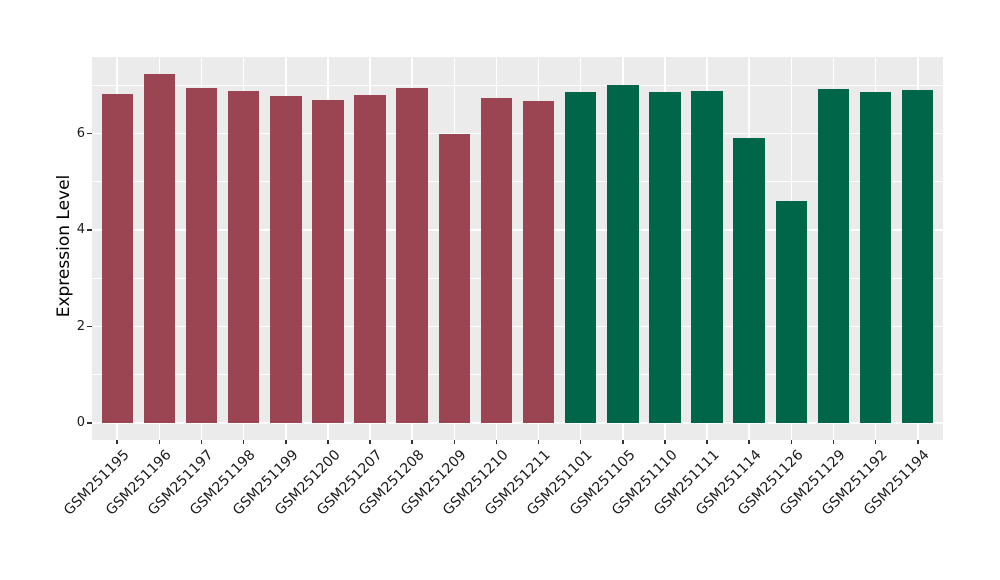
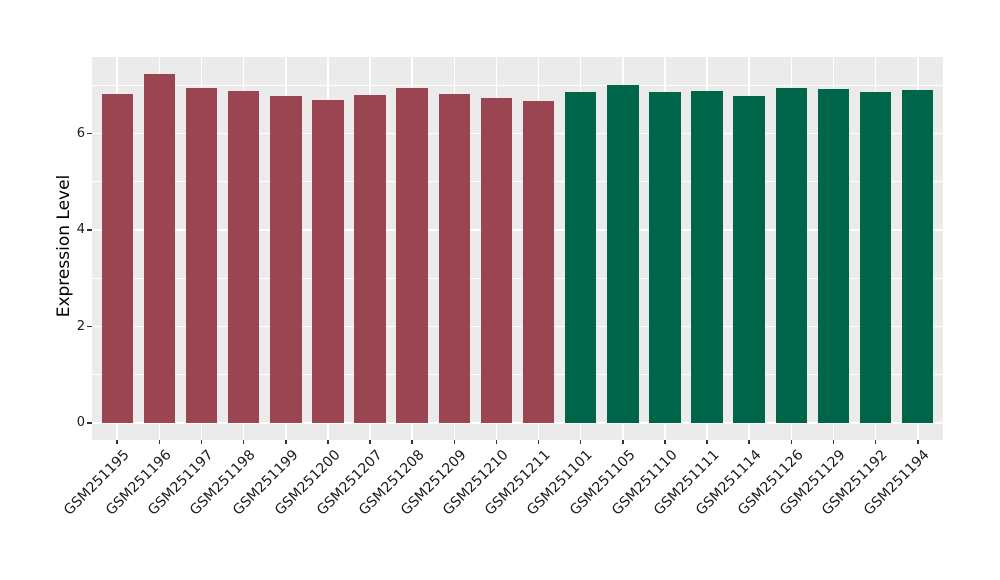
GSM251209: 6.0 -> 6.8
GSM251114: 5.9 -> 6.8
GSM251126: 4.6 -> 6.9
